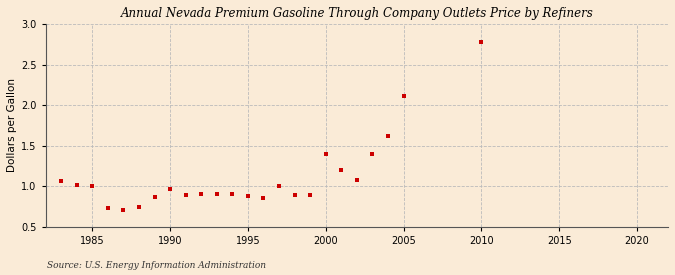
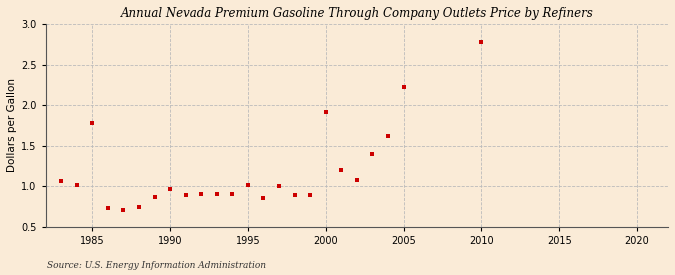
1985: 1.01 -> 1.78
1995: 0.88 -> 1.02
2000: 1.40 -> 1.92
2005: 2.11 -> 2.22
